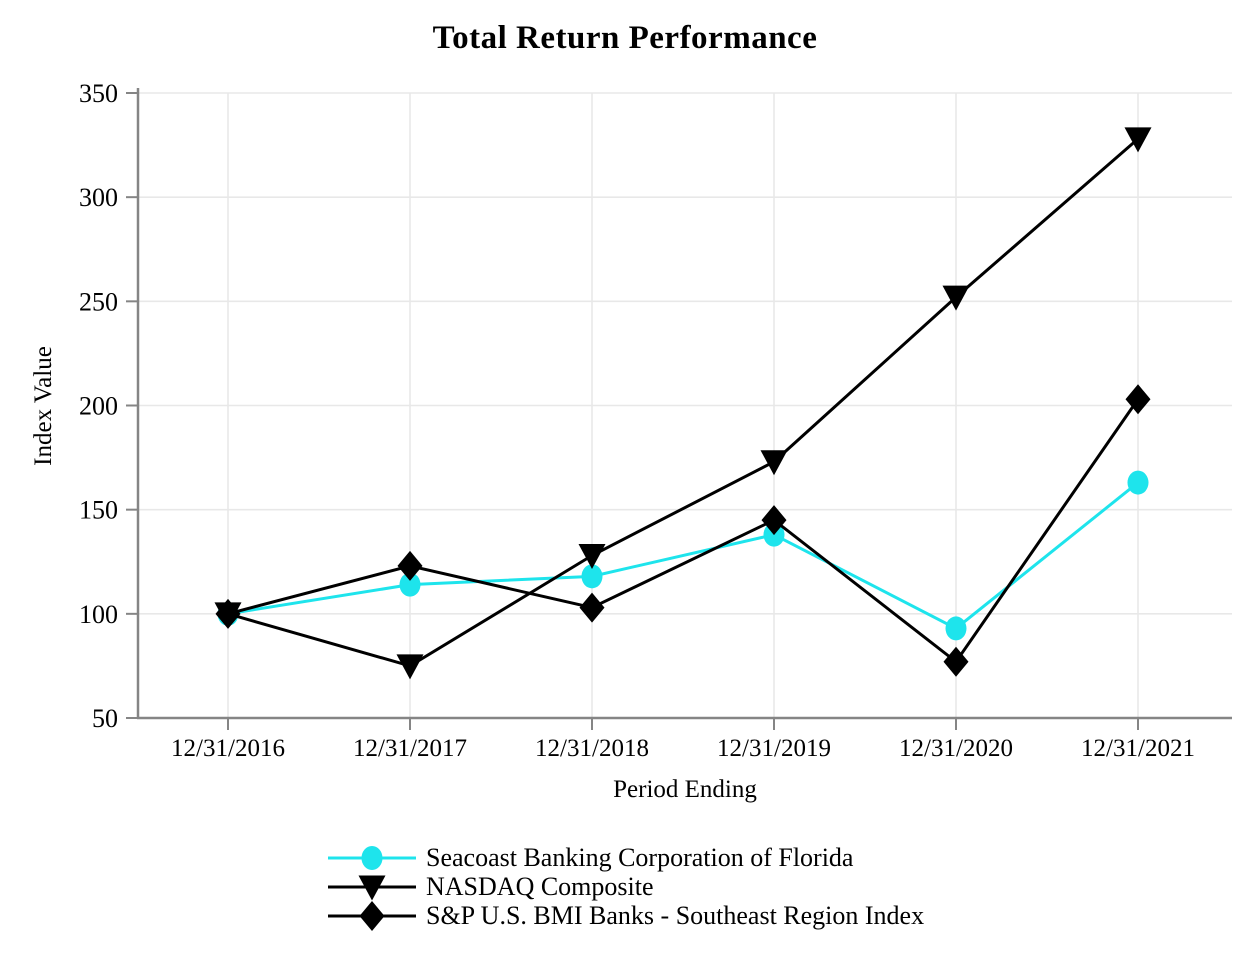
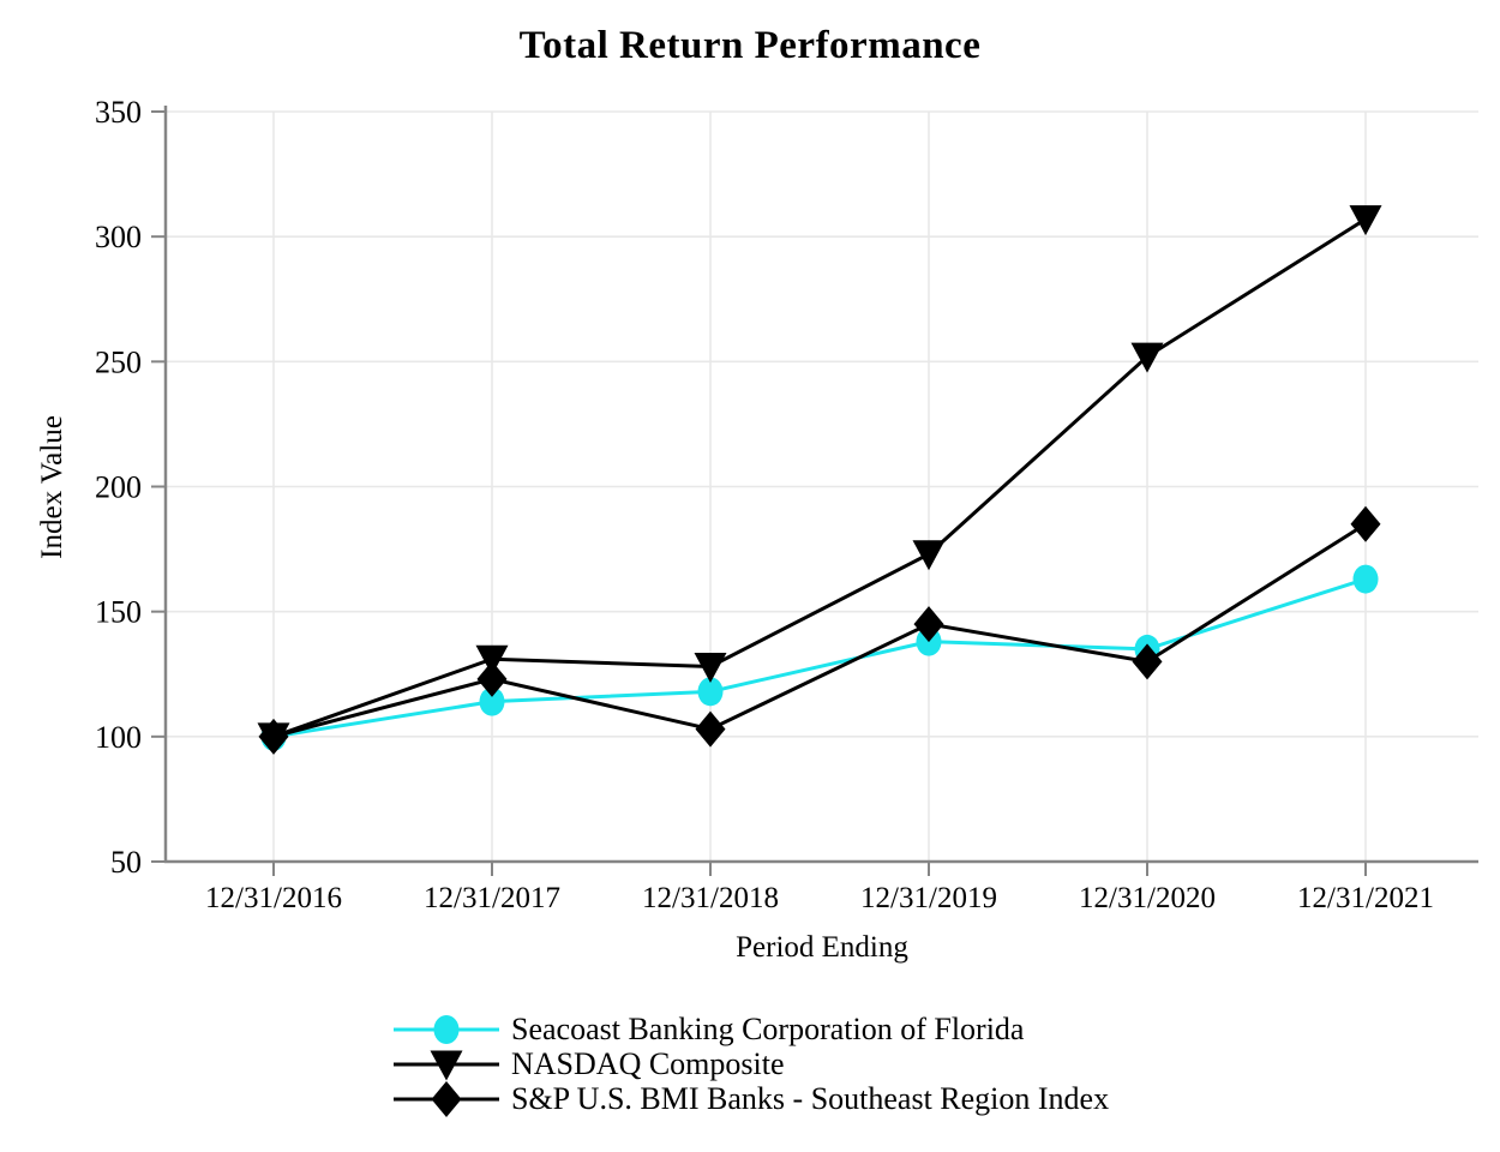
NASDAQ Composite/12/31/2017: 75 -> 131
Seacoast Banking Corporation of Florida/12/31/2020: 93 -> 135
S&P U.S. BMI Banks - Southeast Region Index/12/31/2020: 77 -> 130
NASDAQ Composite/12/31/2021: 328 -> 307
S&P U.S. BMI Banks - Southeast Region Index/12/31/2021: 203 -> 185
